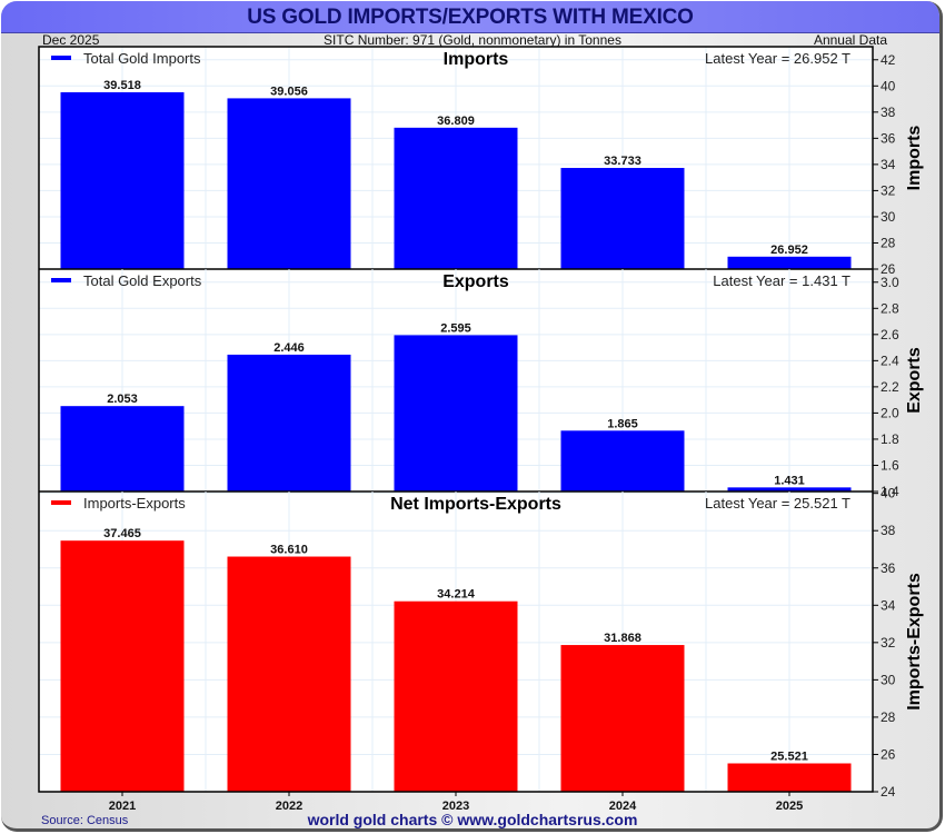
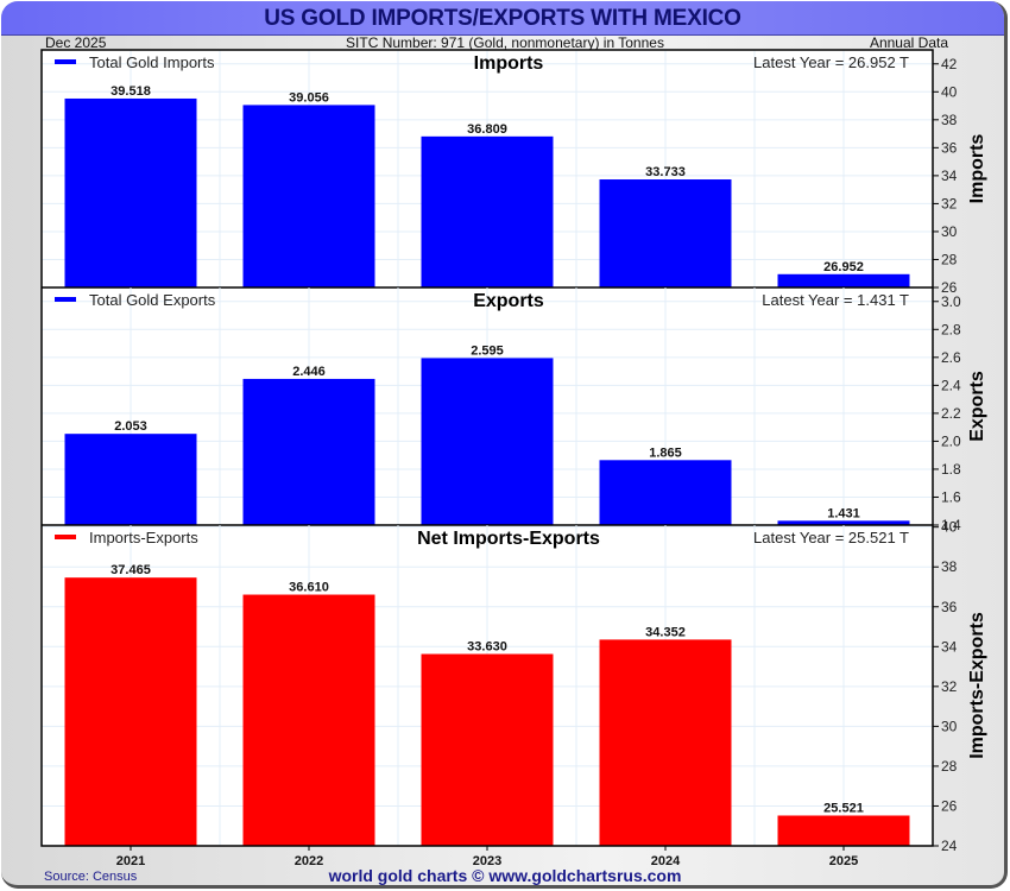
Net Imports-Exports/2023: 34.214 -> 33.630
Net Imports-Exports/2024: 31.868 -> 34.352
